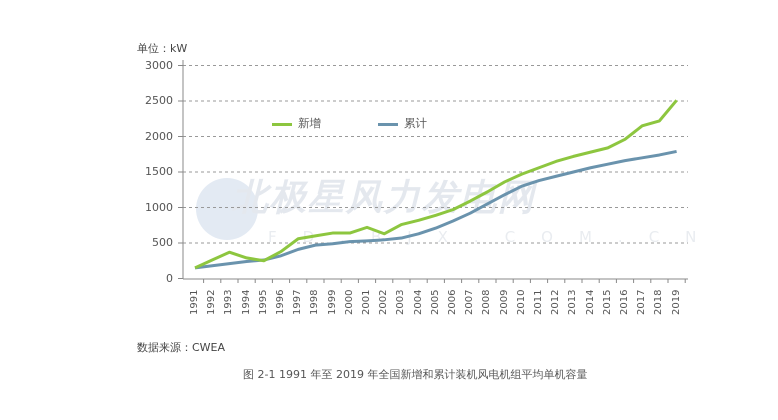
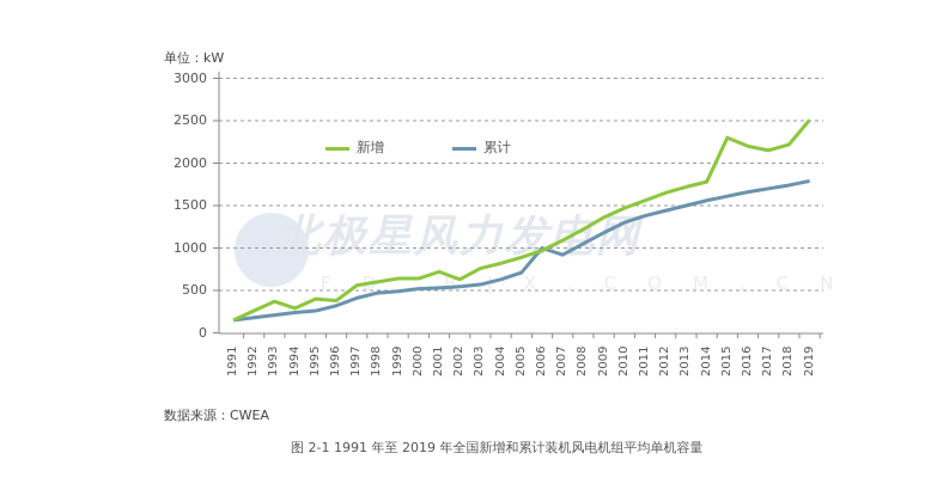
新增/1995: 200 -> 400
累计/2006: 800 -> 1000
新增/2015: 1800 -> 2300
新增/2016: 2000 -> 2200
